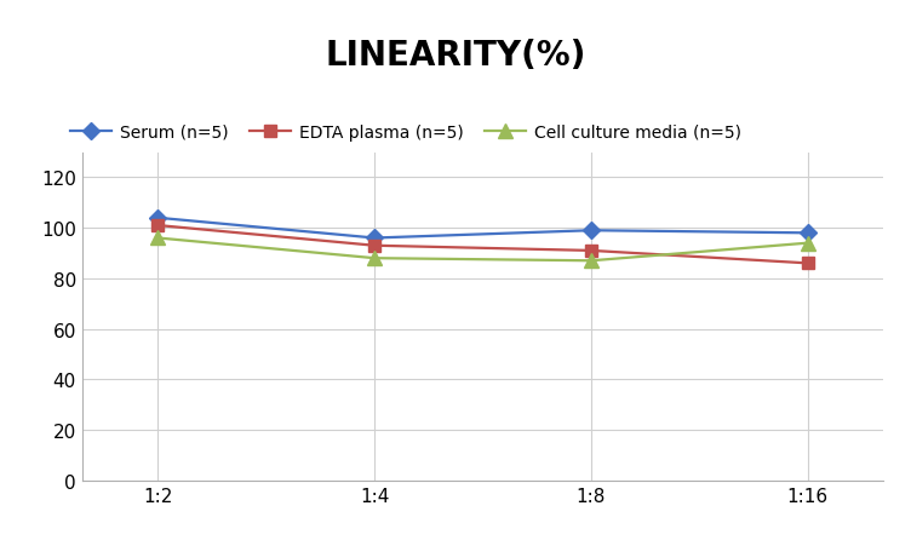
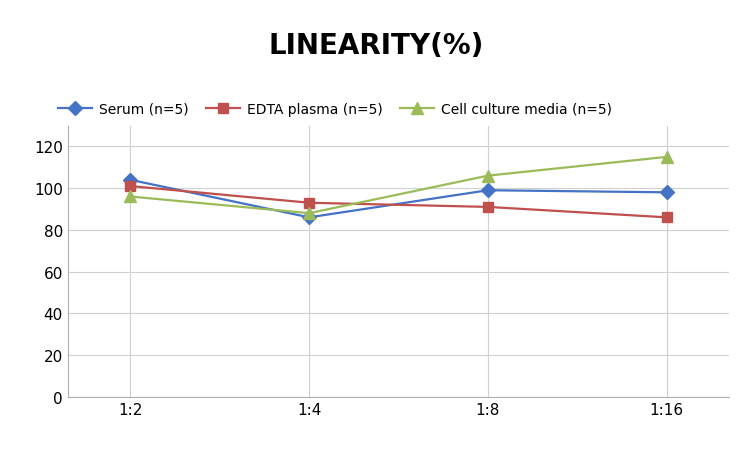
Serum (n=5)/1:4: 96 -> 86
Cell culture media (n=5)/1:8: 87 -> 106
Cell culture media (n=5)/1:16: 94 -> 115
